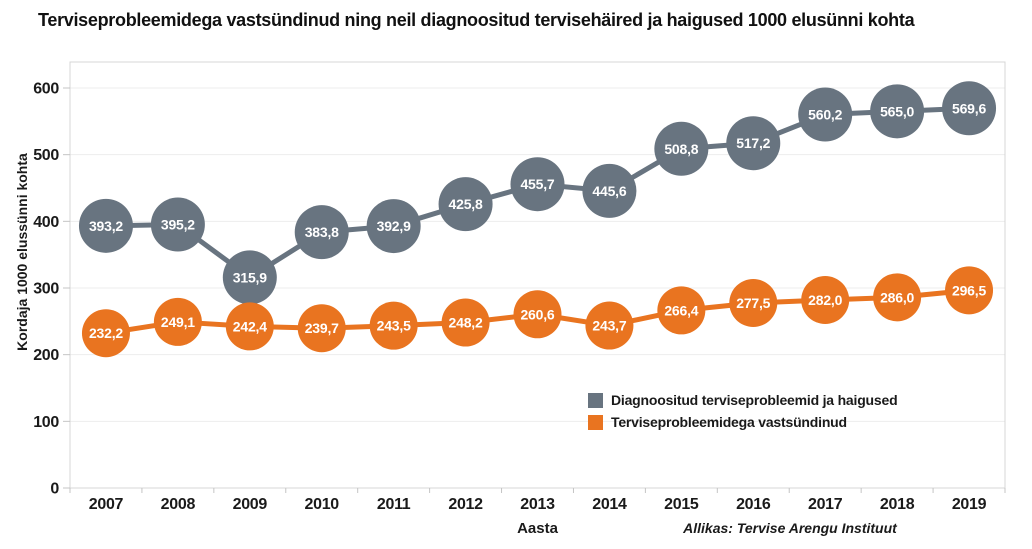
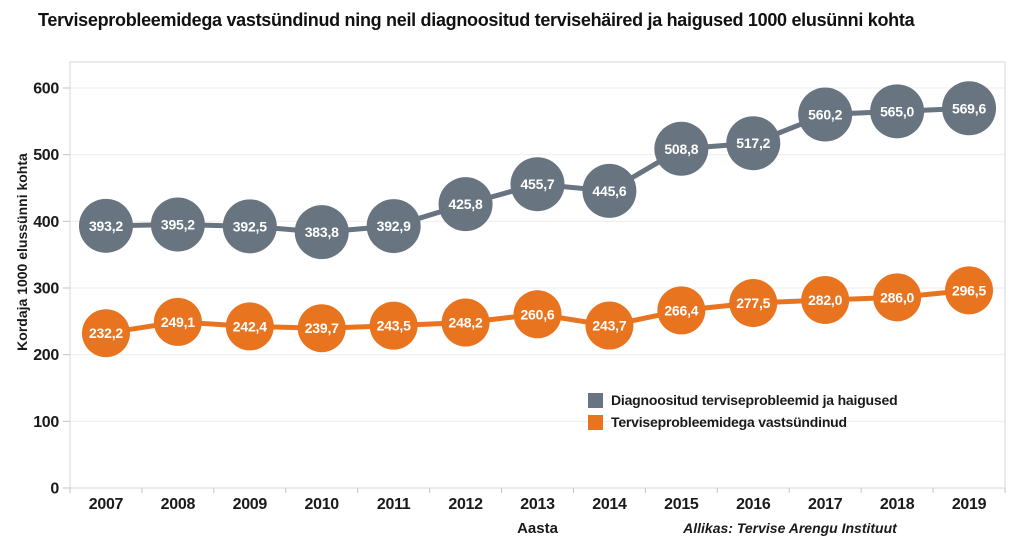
Diagnoositud terviseprobleemid ja haigused/2009: 315,9 -> 392,5
